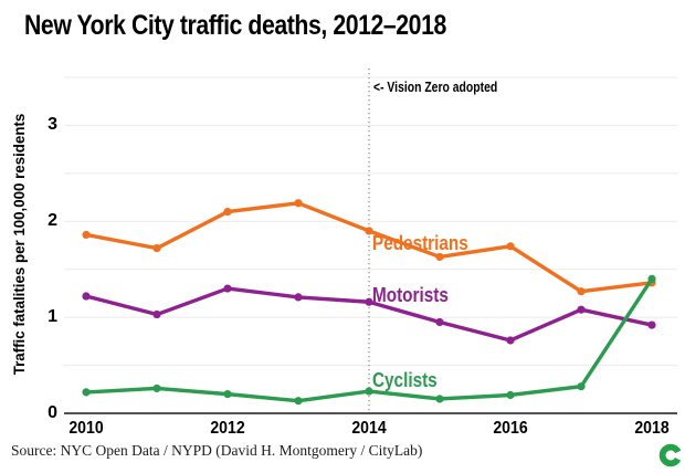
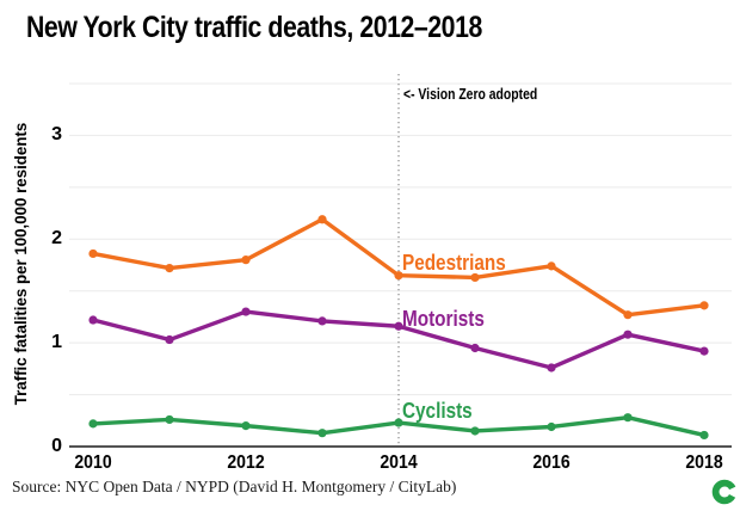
Pedestrians/2012: 2.1 -> 1.8
Pedestrians/2014: 1.9 -> 1.6
Cyclists/2018: 1.4 -> 0.1
